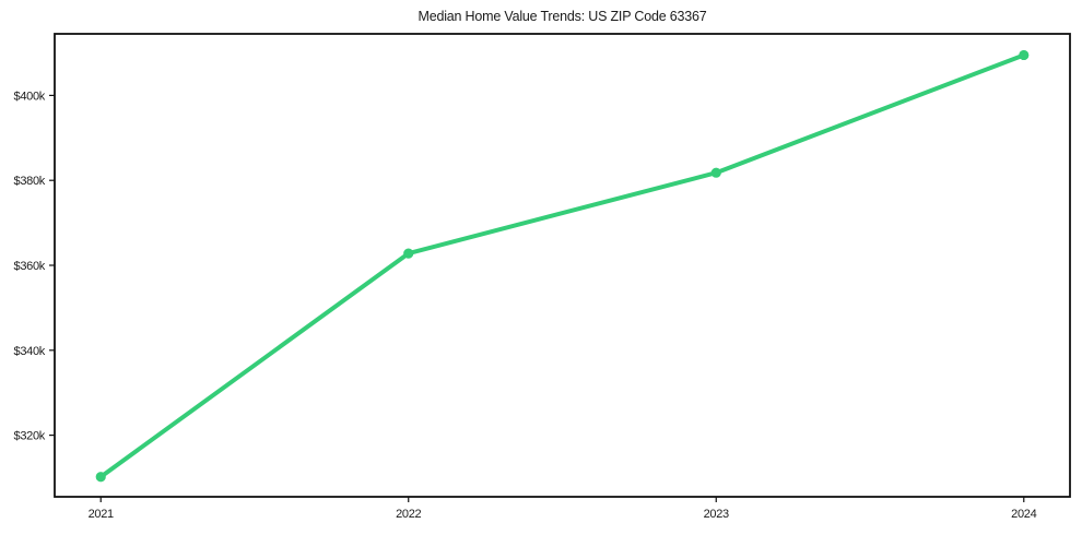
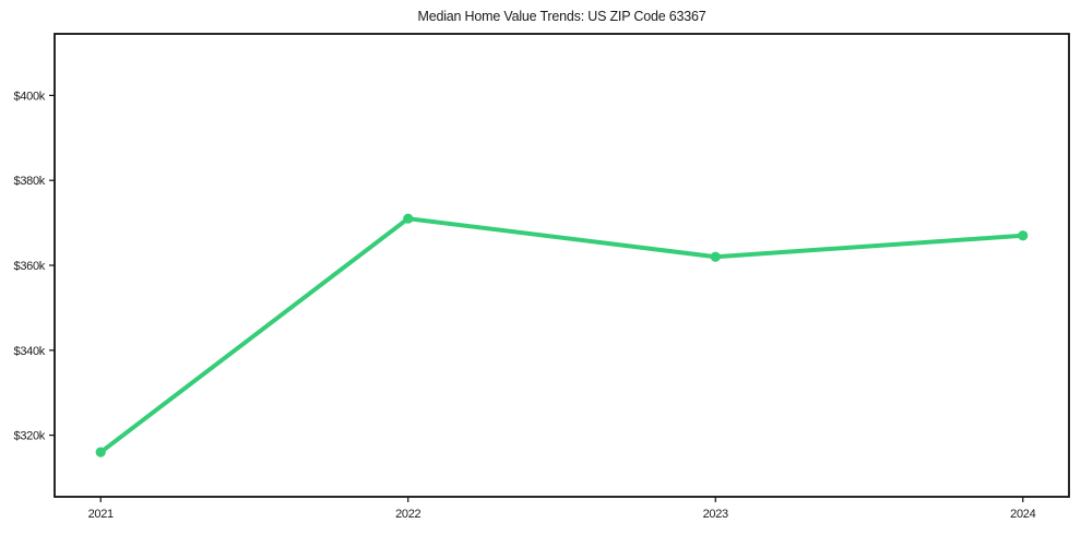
2021: $310k -> $316k
2022: $363k -> $371k
2023: $382k -> $362k
2024: $410k -> $367k
